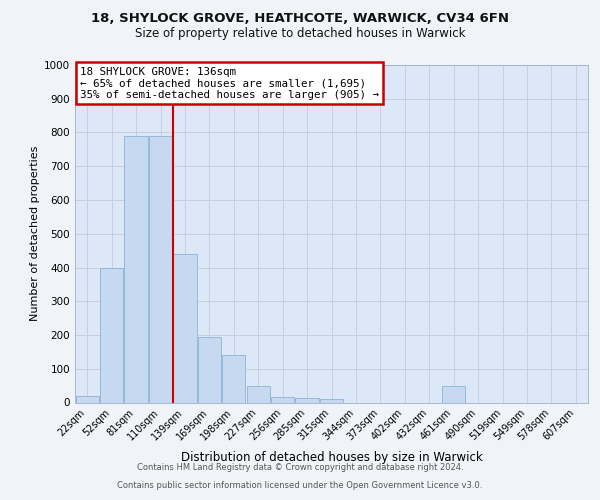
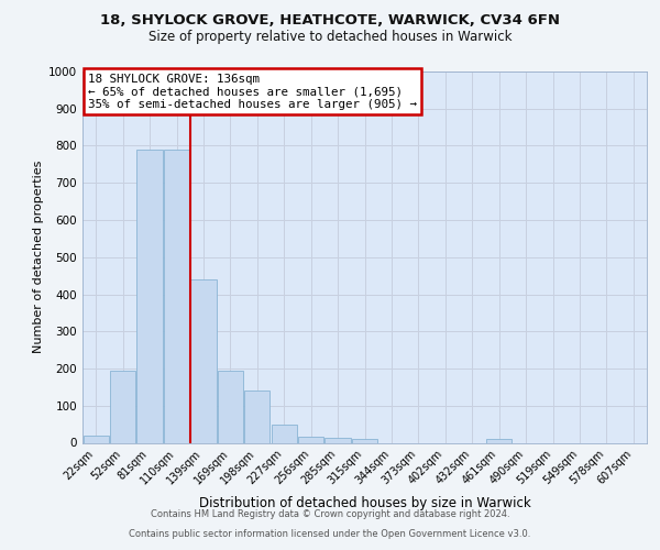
52sqm: 400 -> 195
461sqm: 50 -> 10
